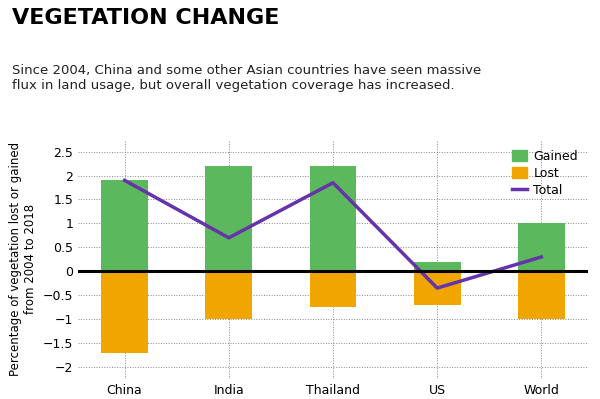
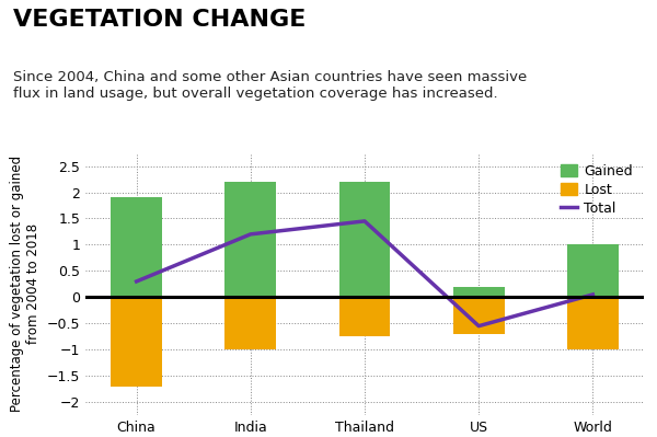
Total/China: 1.90 -> 0.30
Total/India: 0.70 -> 1.20
Total/Thailand: 1.85 -> 1.45
Total/US: -0.35 -> -0.55
Total/World: 0.30 -> 0.05
